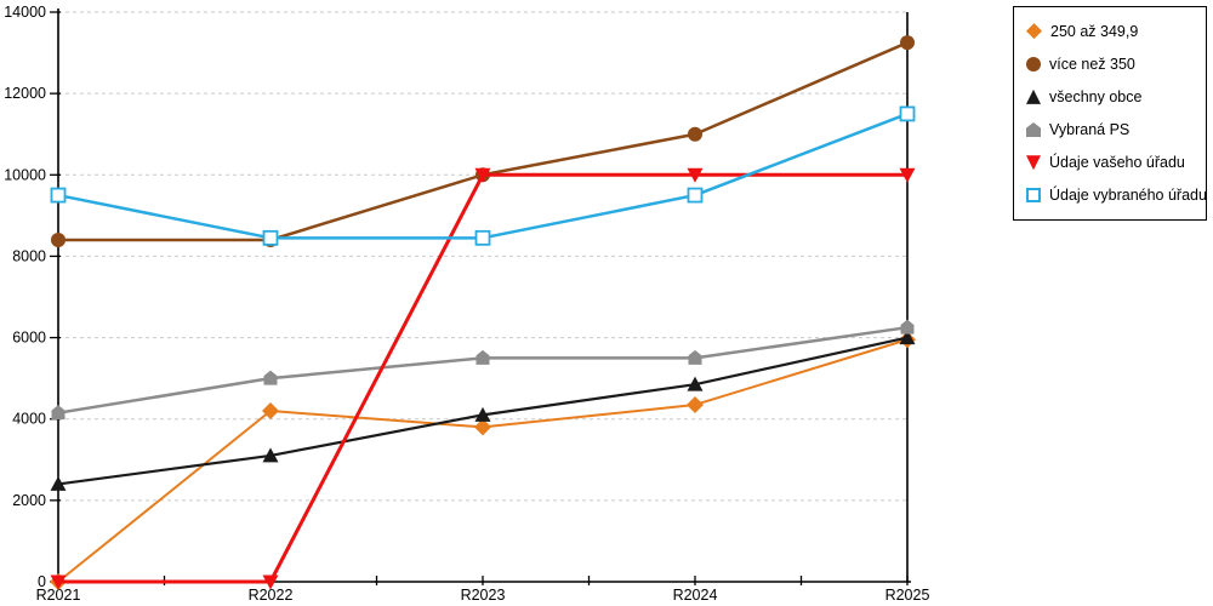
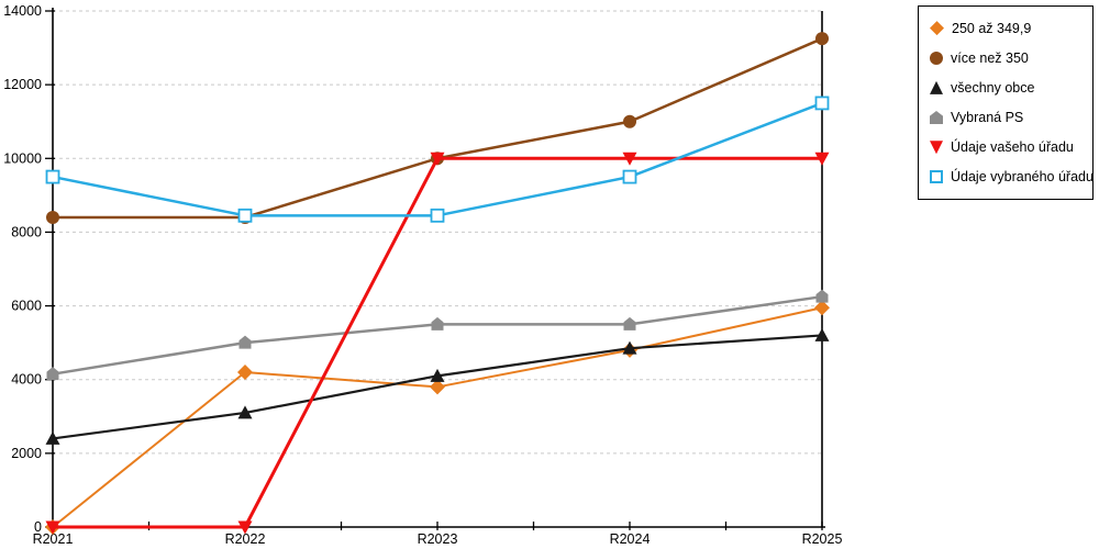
250 až 349,9/R2024: 4400 -> 4800
všechny obce/R2025: 6000 -> 5200
